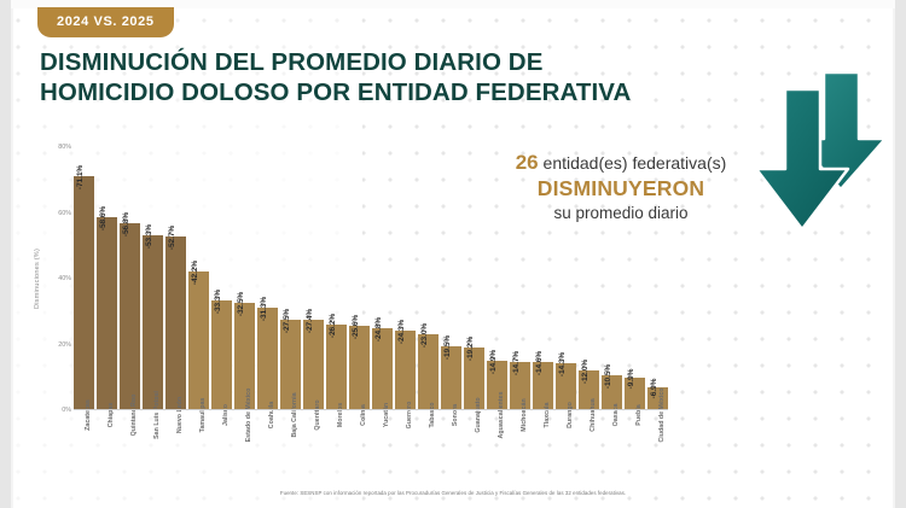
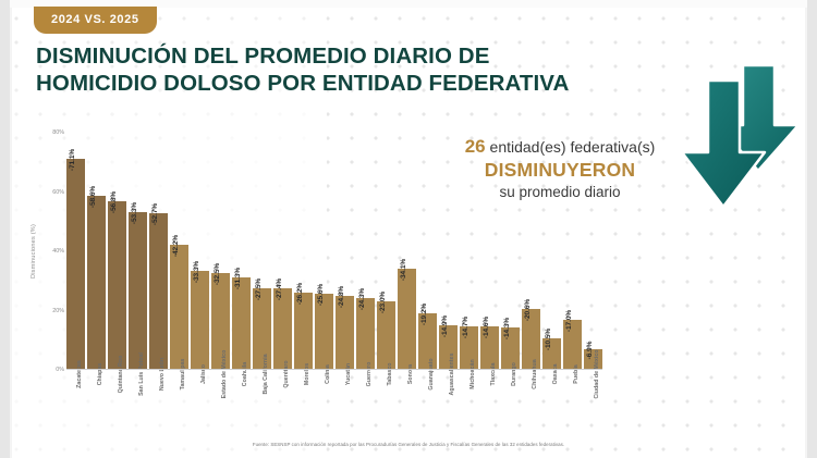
Sonora: -19.5% -> -34.1%
Chihuahua: -12.0% -> -20.6%
Puebla: -9.9% -> -17.0%
